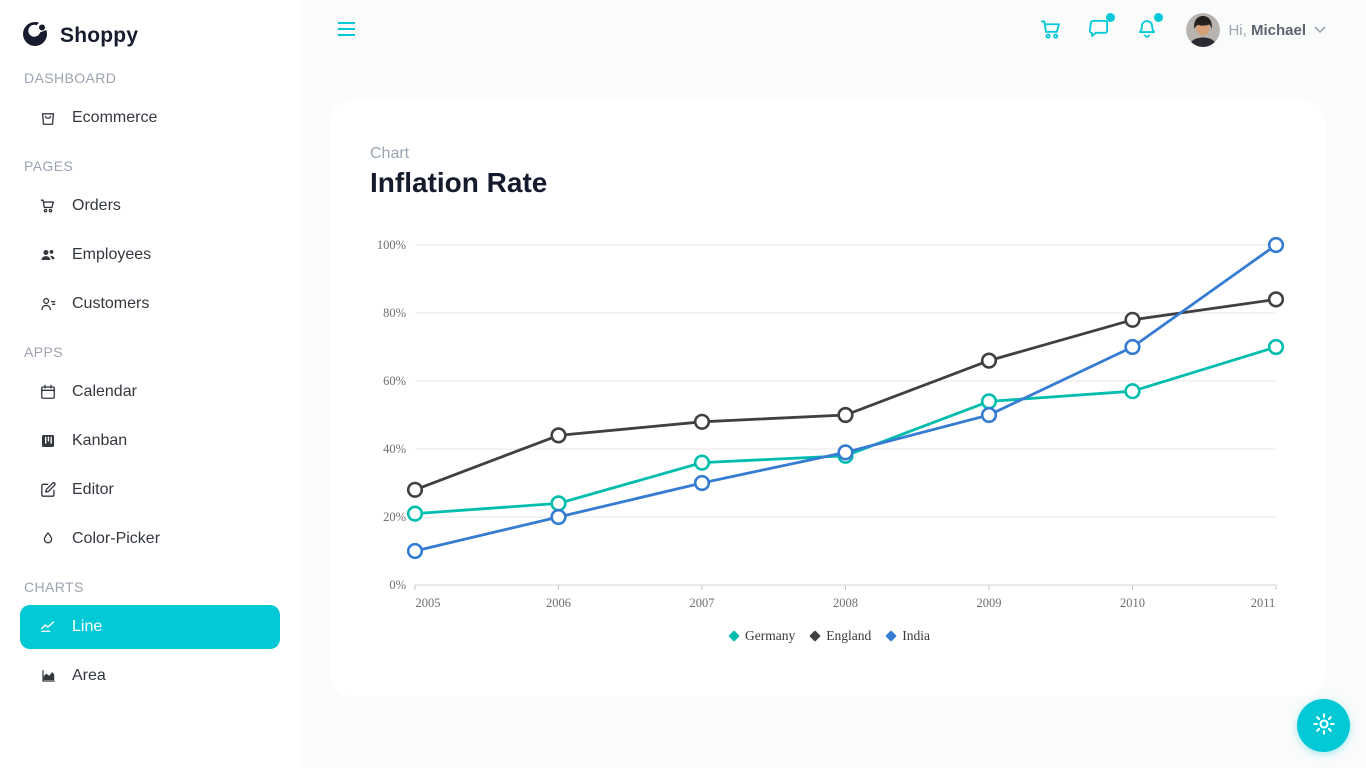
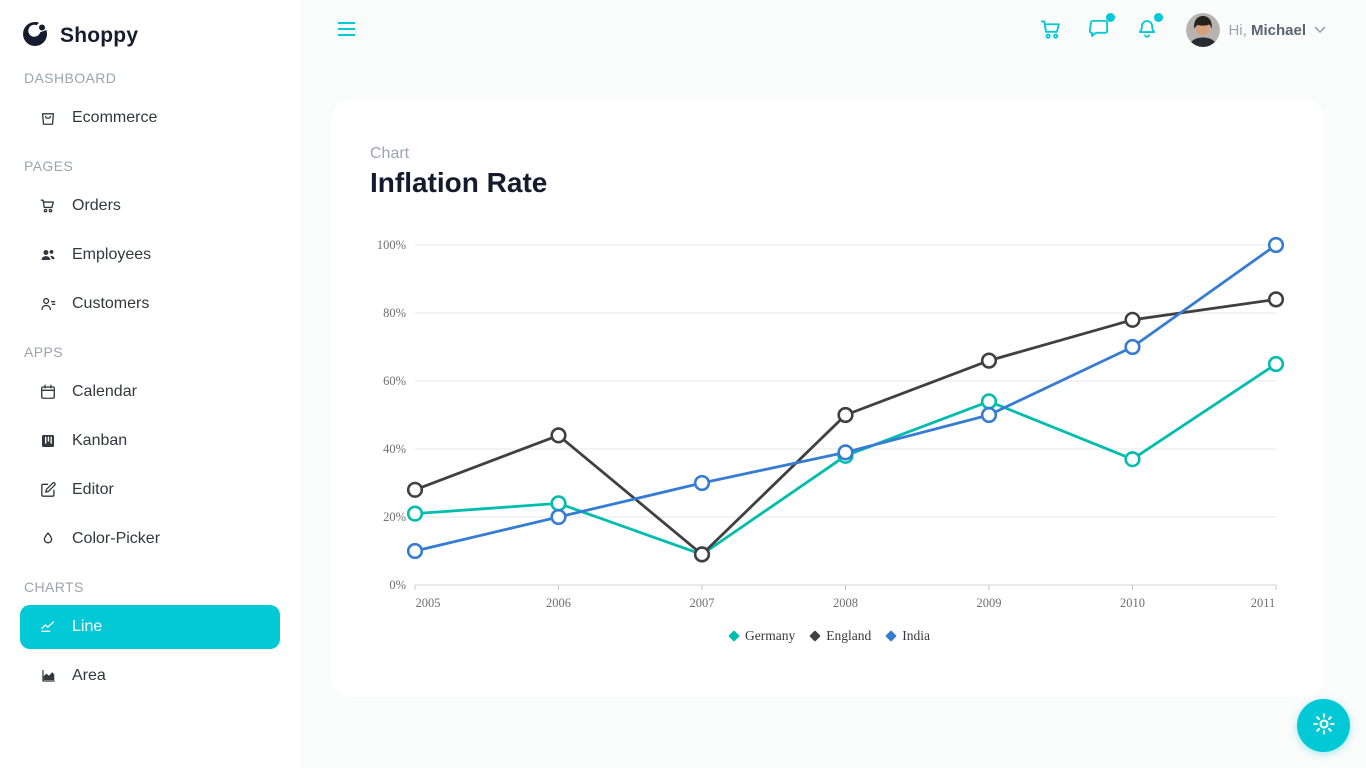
Germany/2007: 36% -> 9%
England/2007: 48% -> 9%
Germany/2010: 57% -> 37%
Germany/2011: 70% -> 65%
